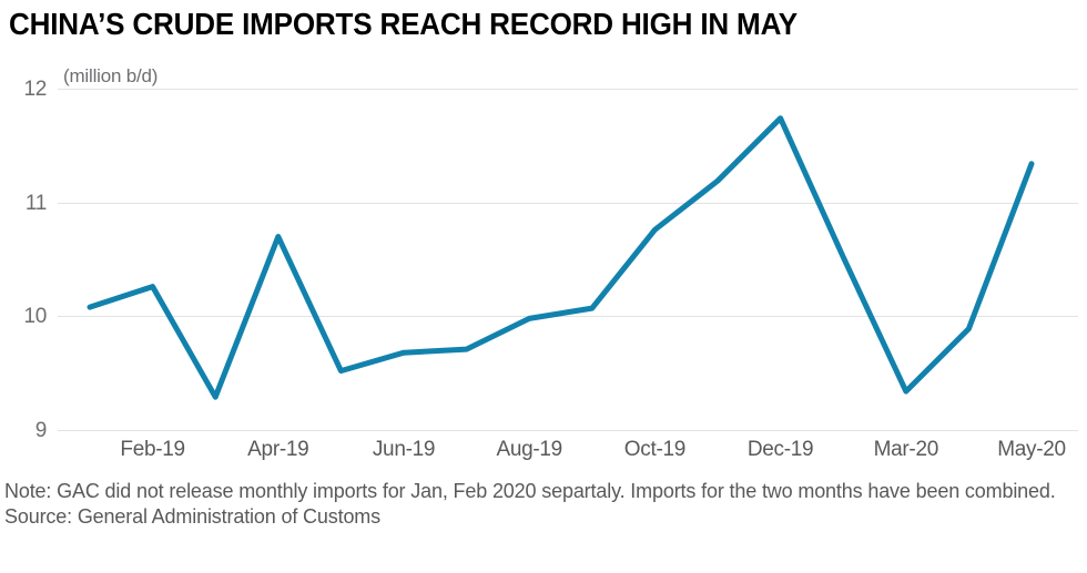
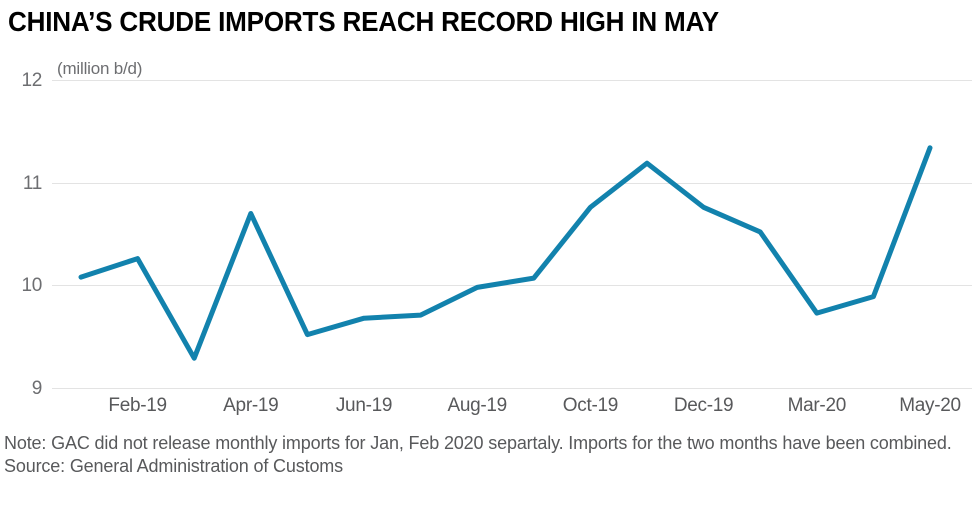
Dec-19: 11.74 -> 10.76
Mar-20: 9.34 -> 9.73
